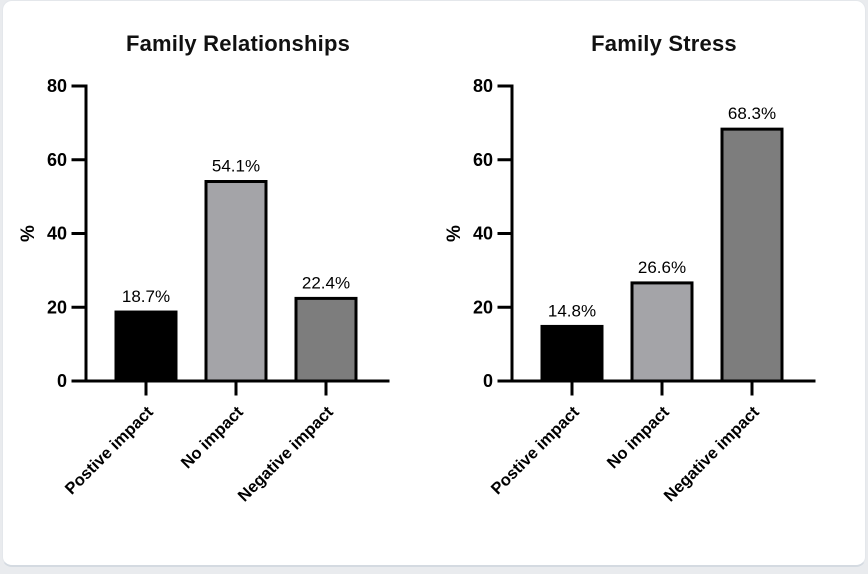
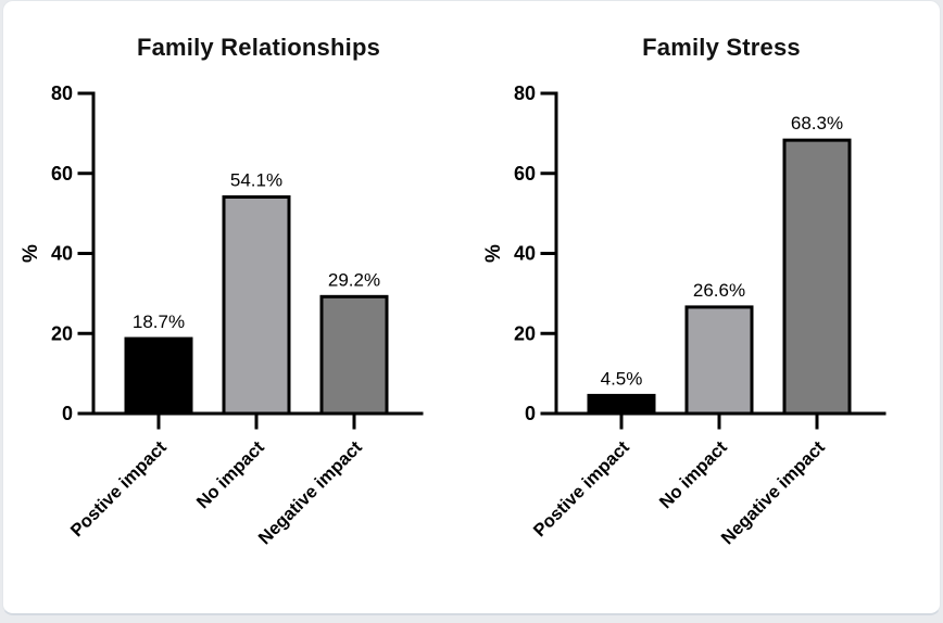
Family Relationships/Negative impact: 22.4% -> 29.2%
Family Stress/Postive impact: 14.8% -> 4.5%
